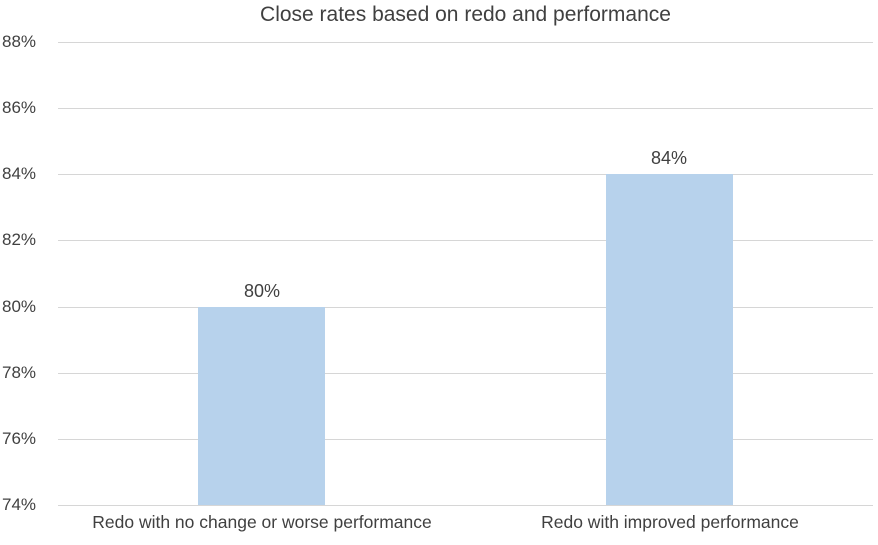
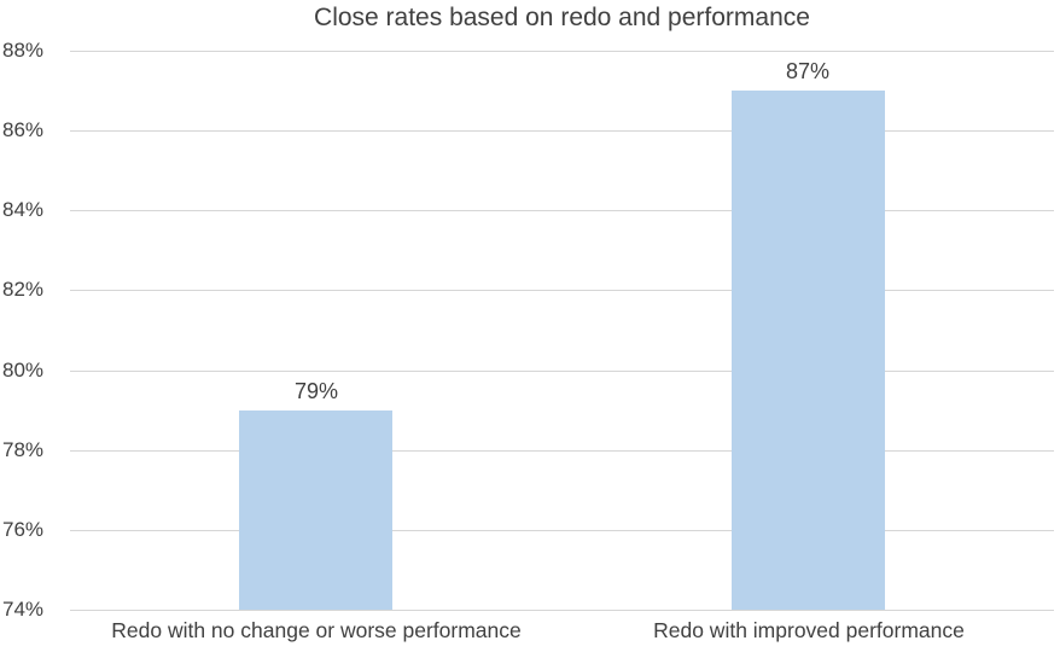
Redo with no change or worse performance: 80% -> 79%
Redo with improved performance: 84% -> 87%
